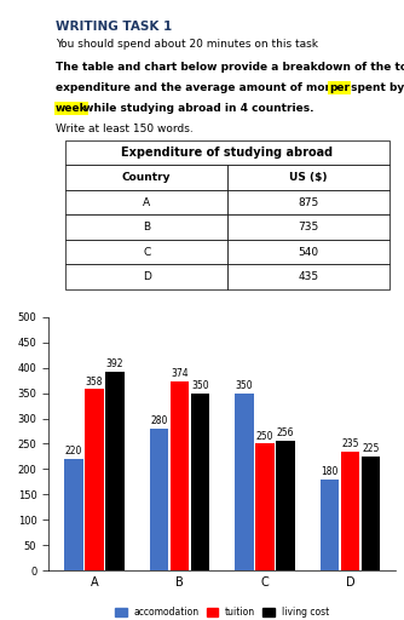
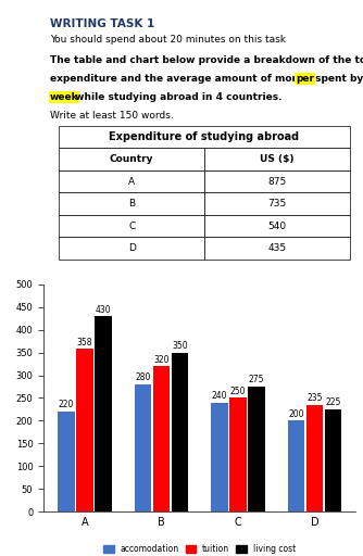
living cost/A: 392 -> 430
tuition/B: 374 -> 320
accomodation/C: 350 -> 240
living cost/C: 256 -> 275
accomodation/D: 180 -> 200
